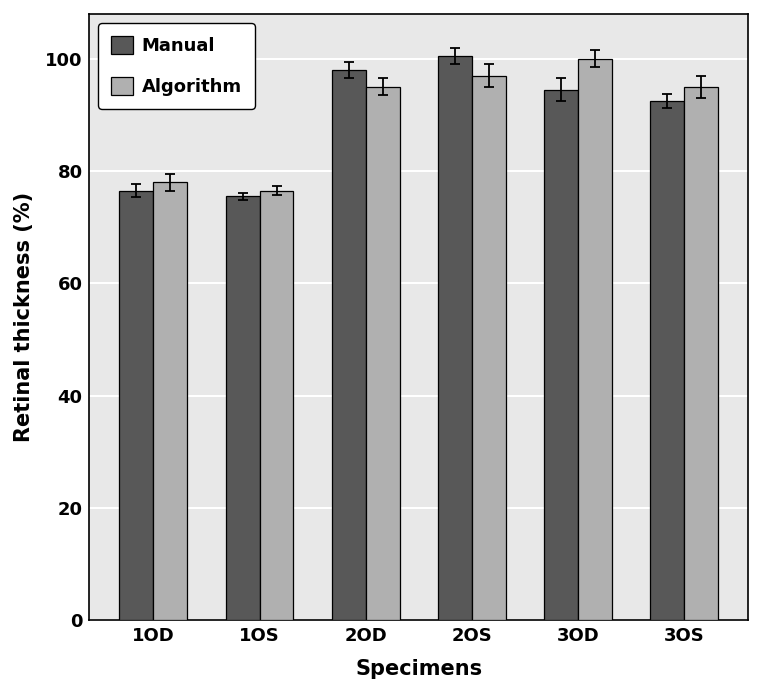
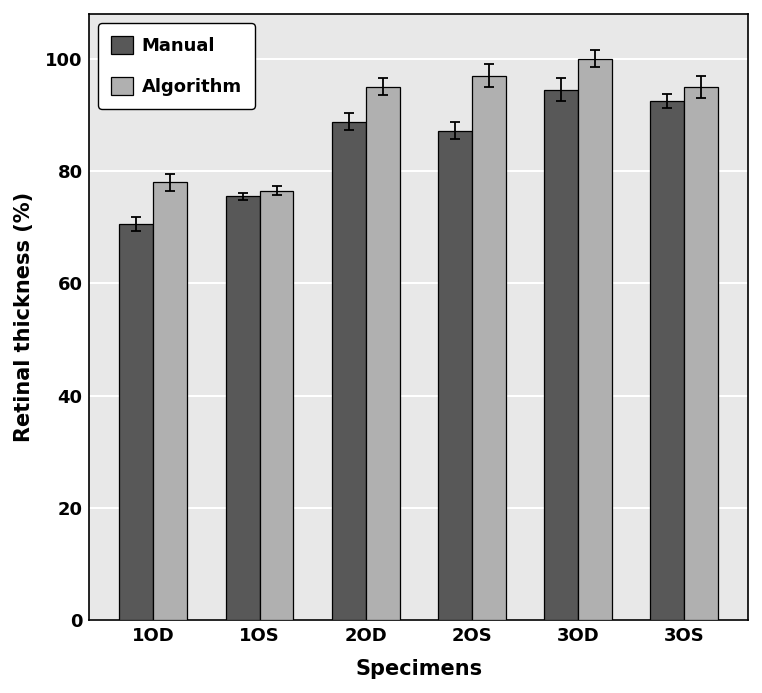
Manual/1OD: 76.5 -> 70.6
Manual/2OD: 98.0 -> 88.8
Manual/2OS: 100.5 -> 87.2
